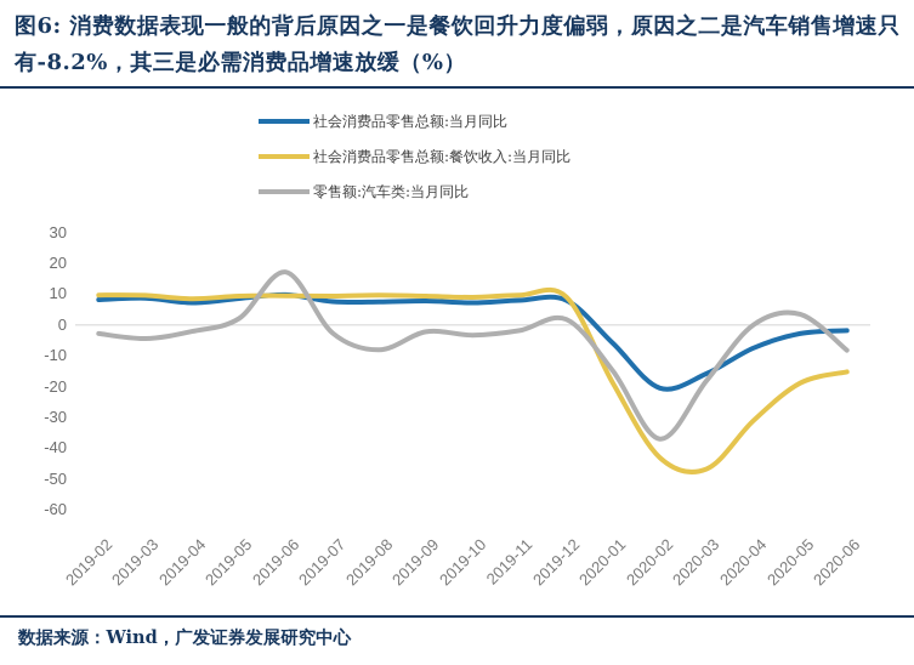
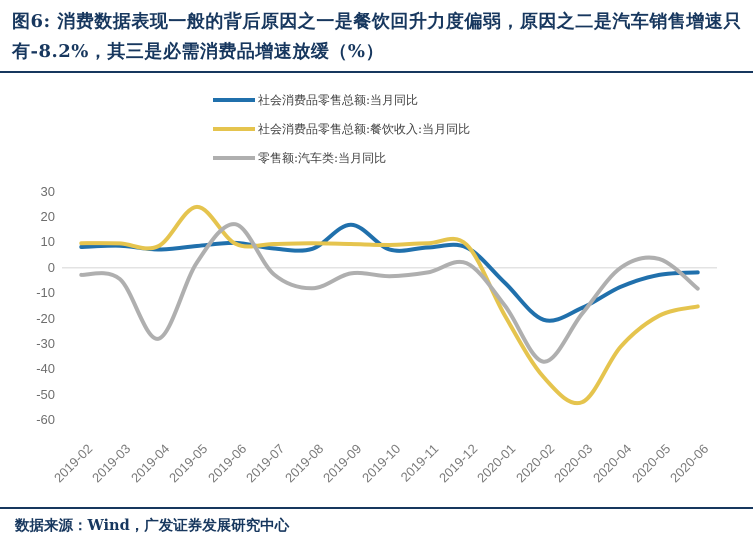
零售额:汽车类:当月同比/2019-04: -2 -> -28
社会消费品零售总额:餐饮收入:当月同比/2019-05: 9 -> 24
社会消费品零售总额:当月同比/2019-09: 8 -> 17
社会消费品零售总额:餐饮收入:当月同比/2020-03: -47 -> -53
